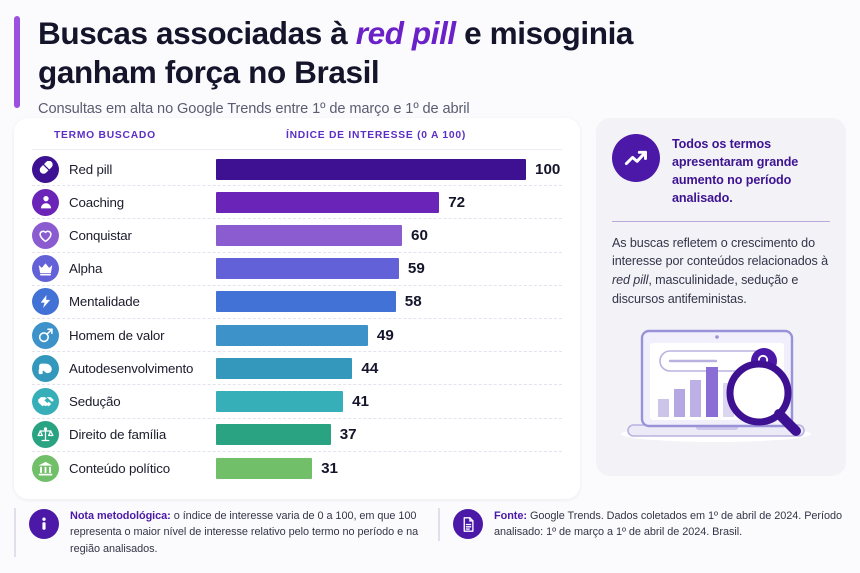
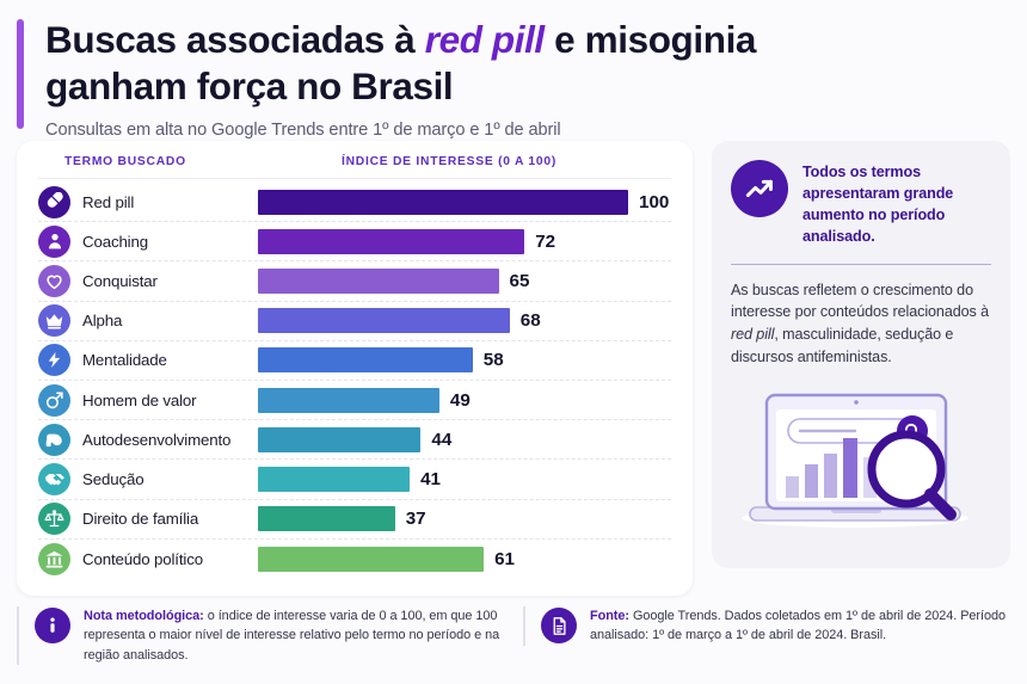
Conquistar: 60 -> 65
Alpha: 59 -> 68
Conteúdo político: 31 -> 61
